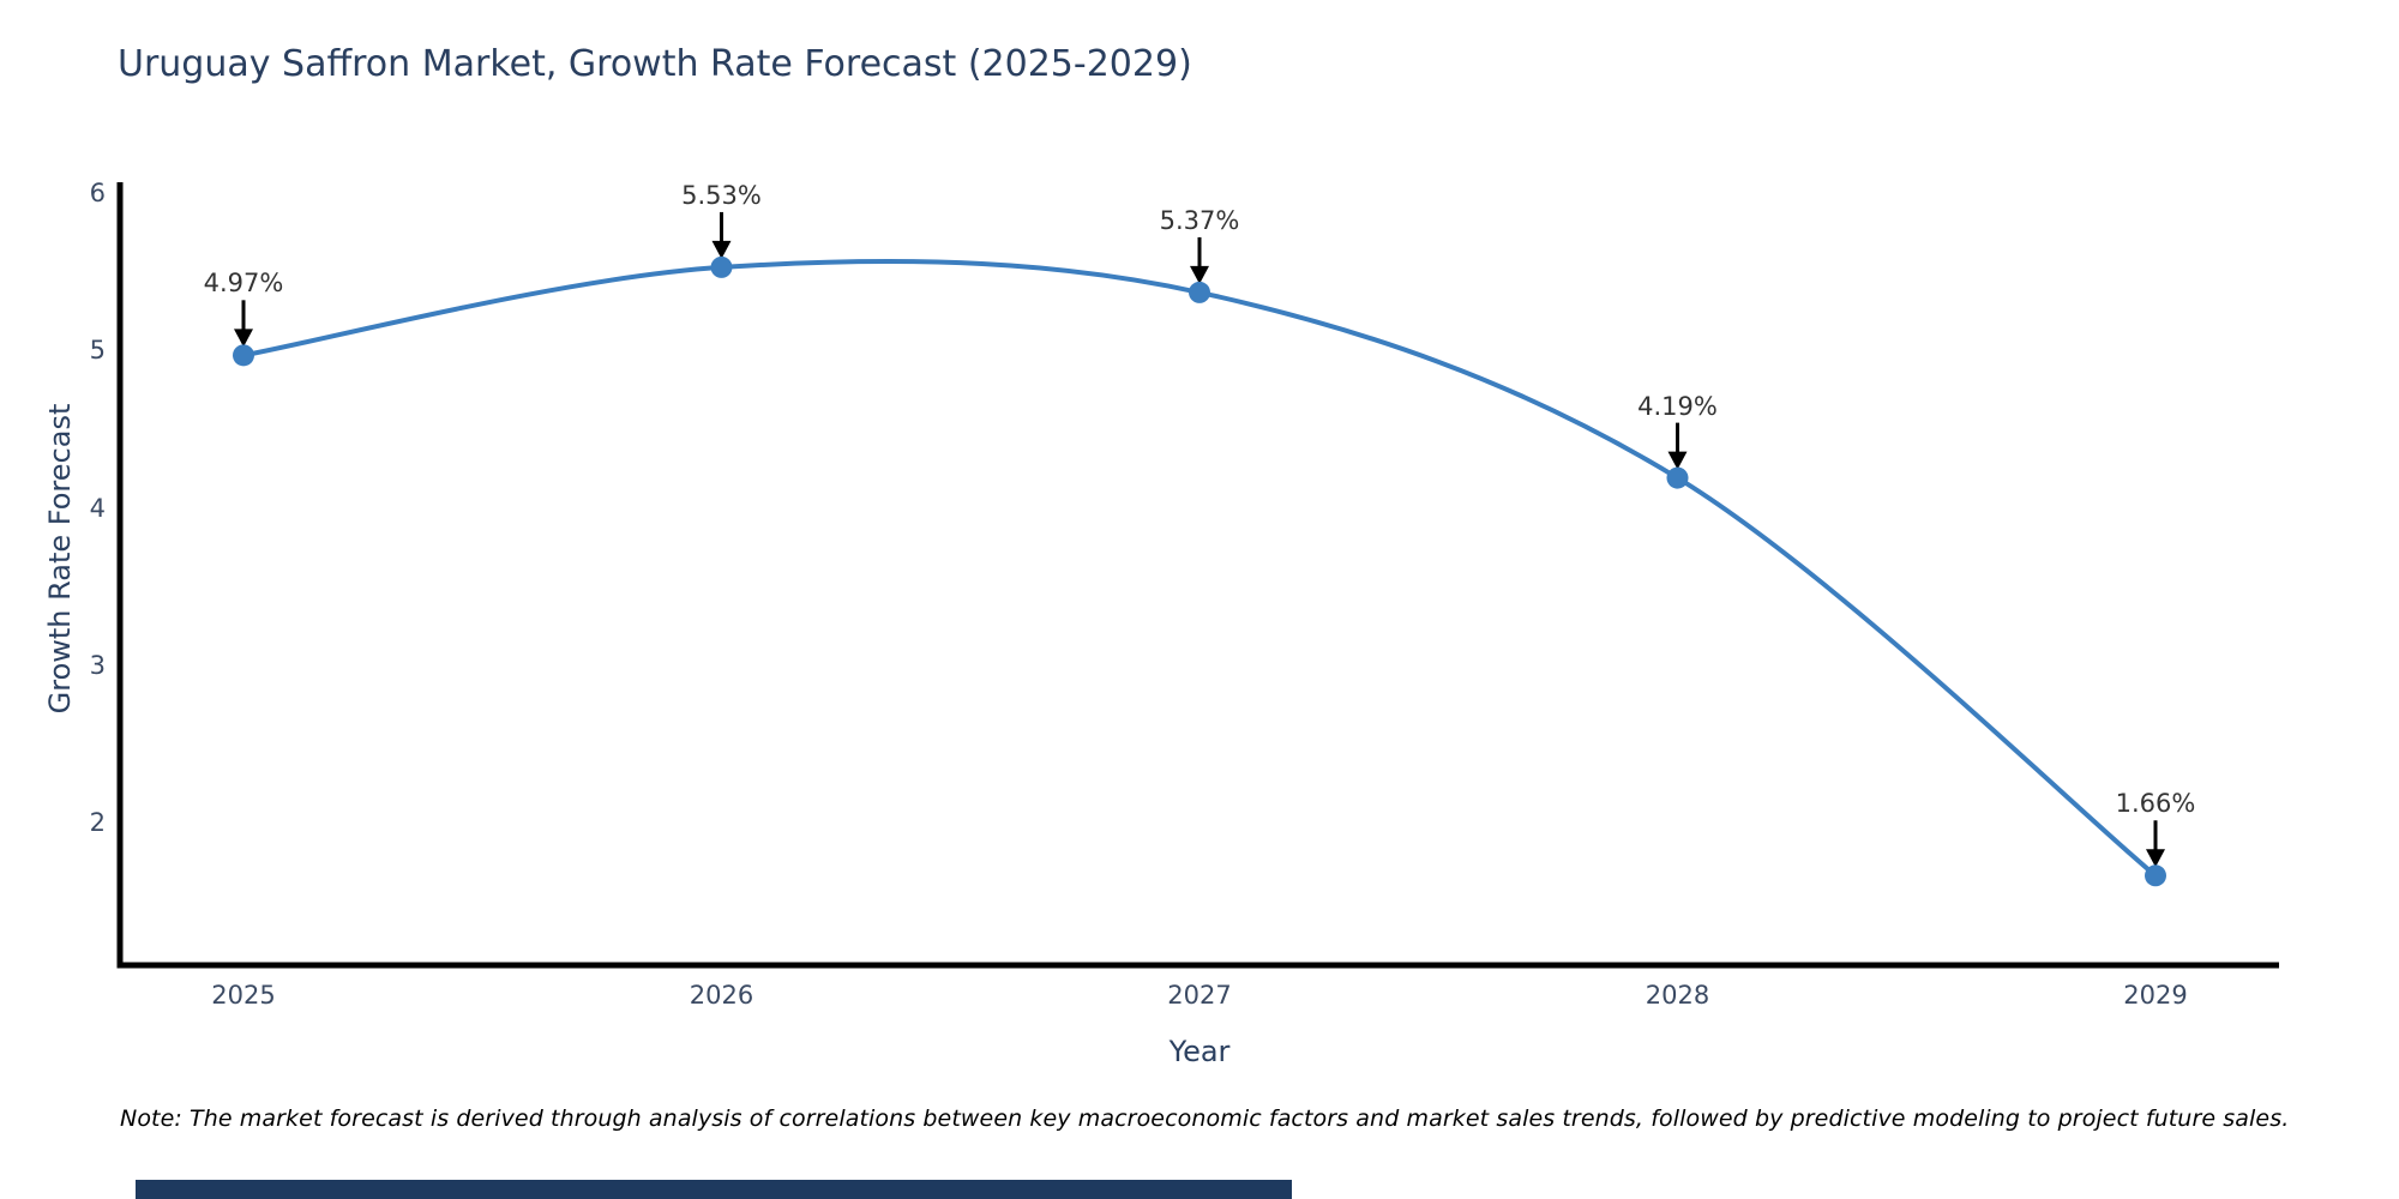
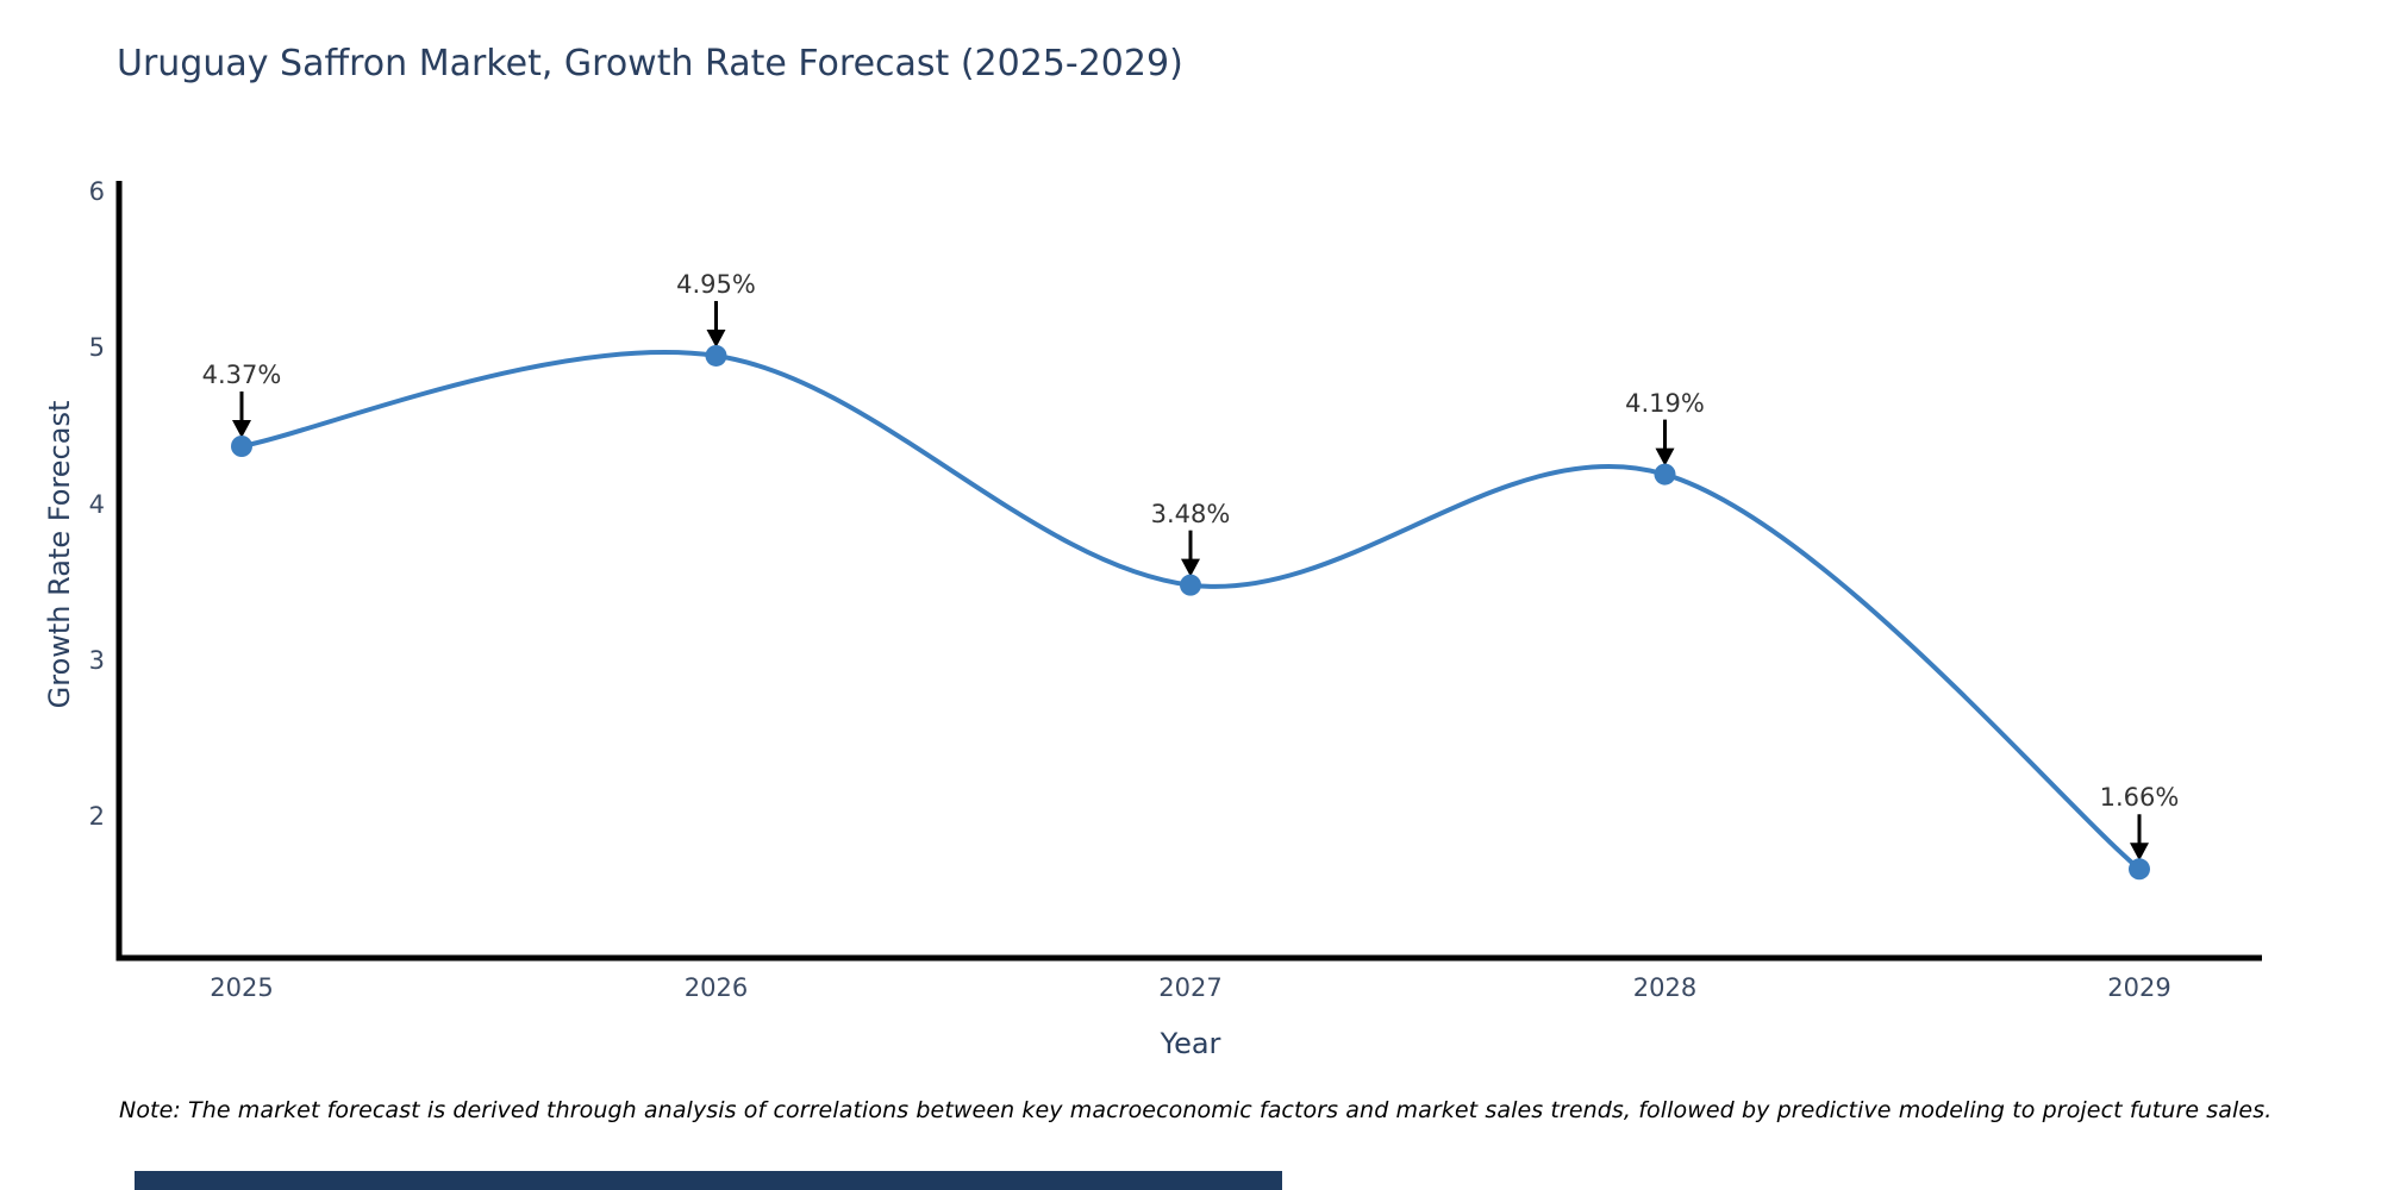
2025: 4.97% -> 4.37%
2026: 5.53% -> 4.95%
2027: 5.37% -> 3.48%
